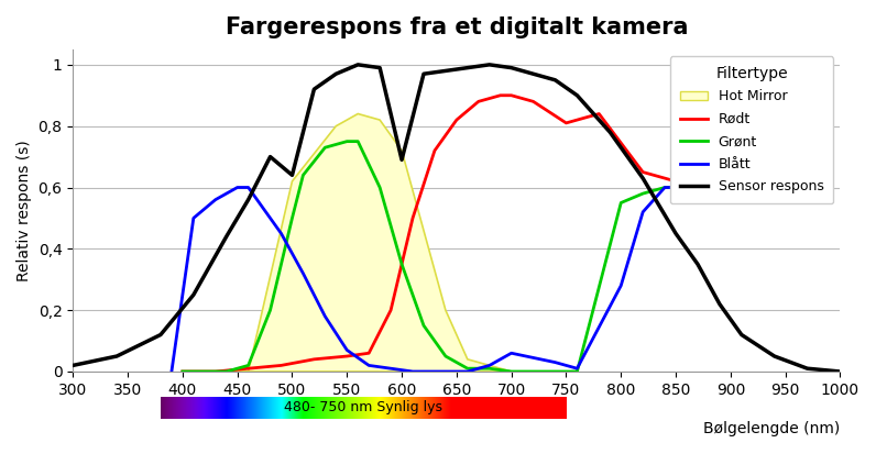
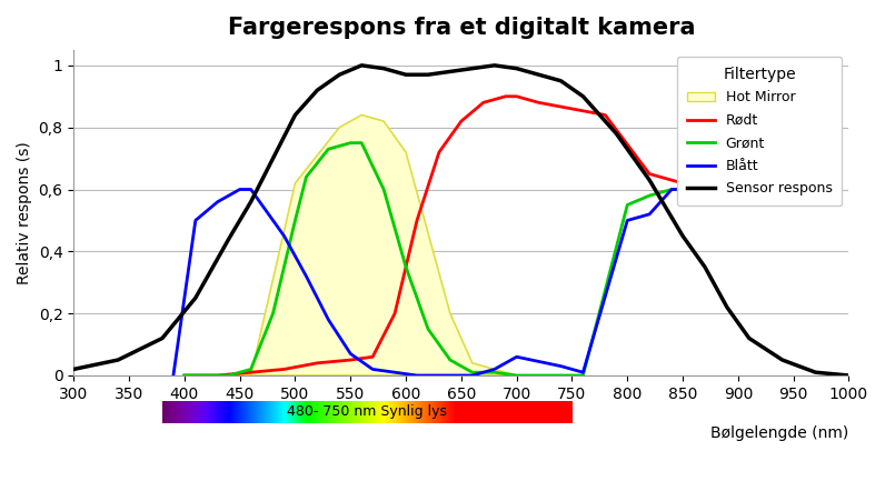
Sensor respons/500: 0,64 -> 0,84
Sensor respons/600: 0,69 -> 0,97
Rødt/750: 0,81 -> 0,86
Blått/800: 0,28 -> 0,50
